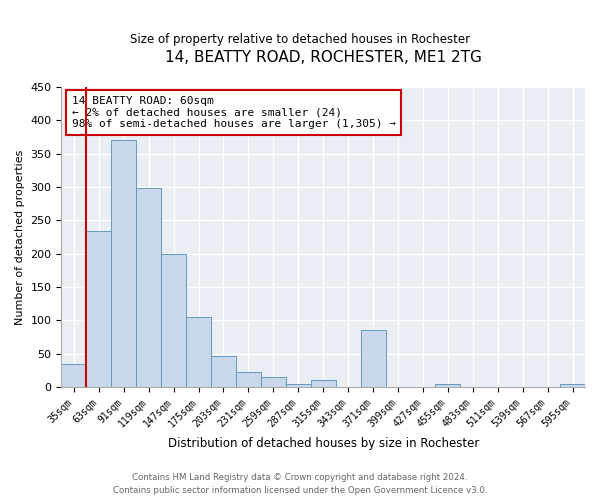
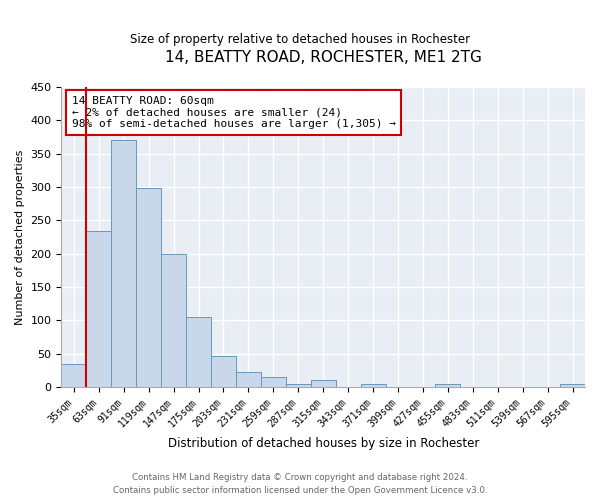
371sqm: 86 -> 5
